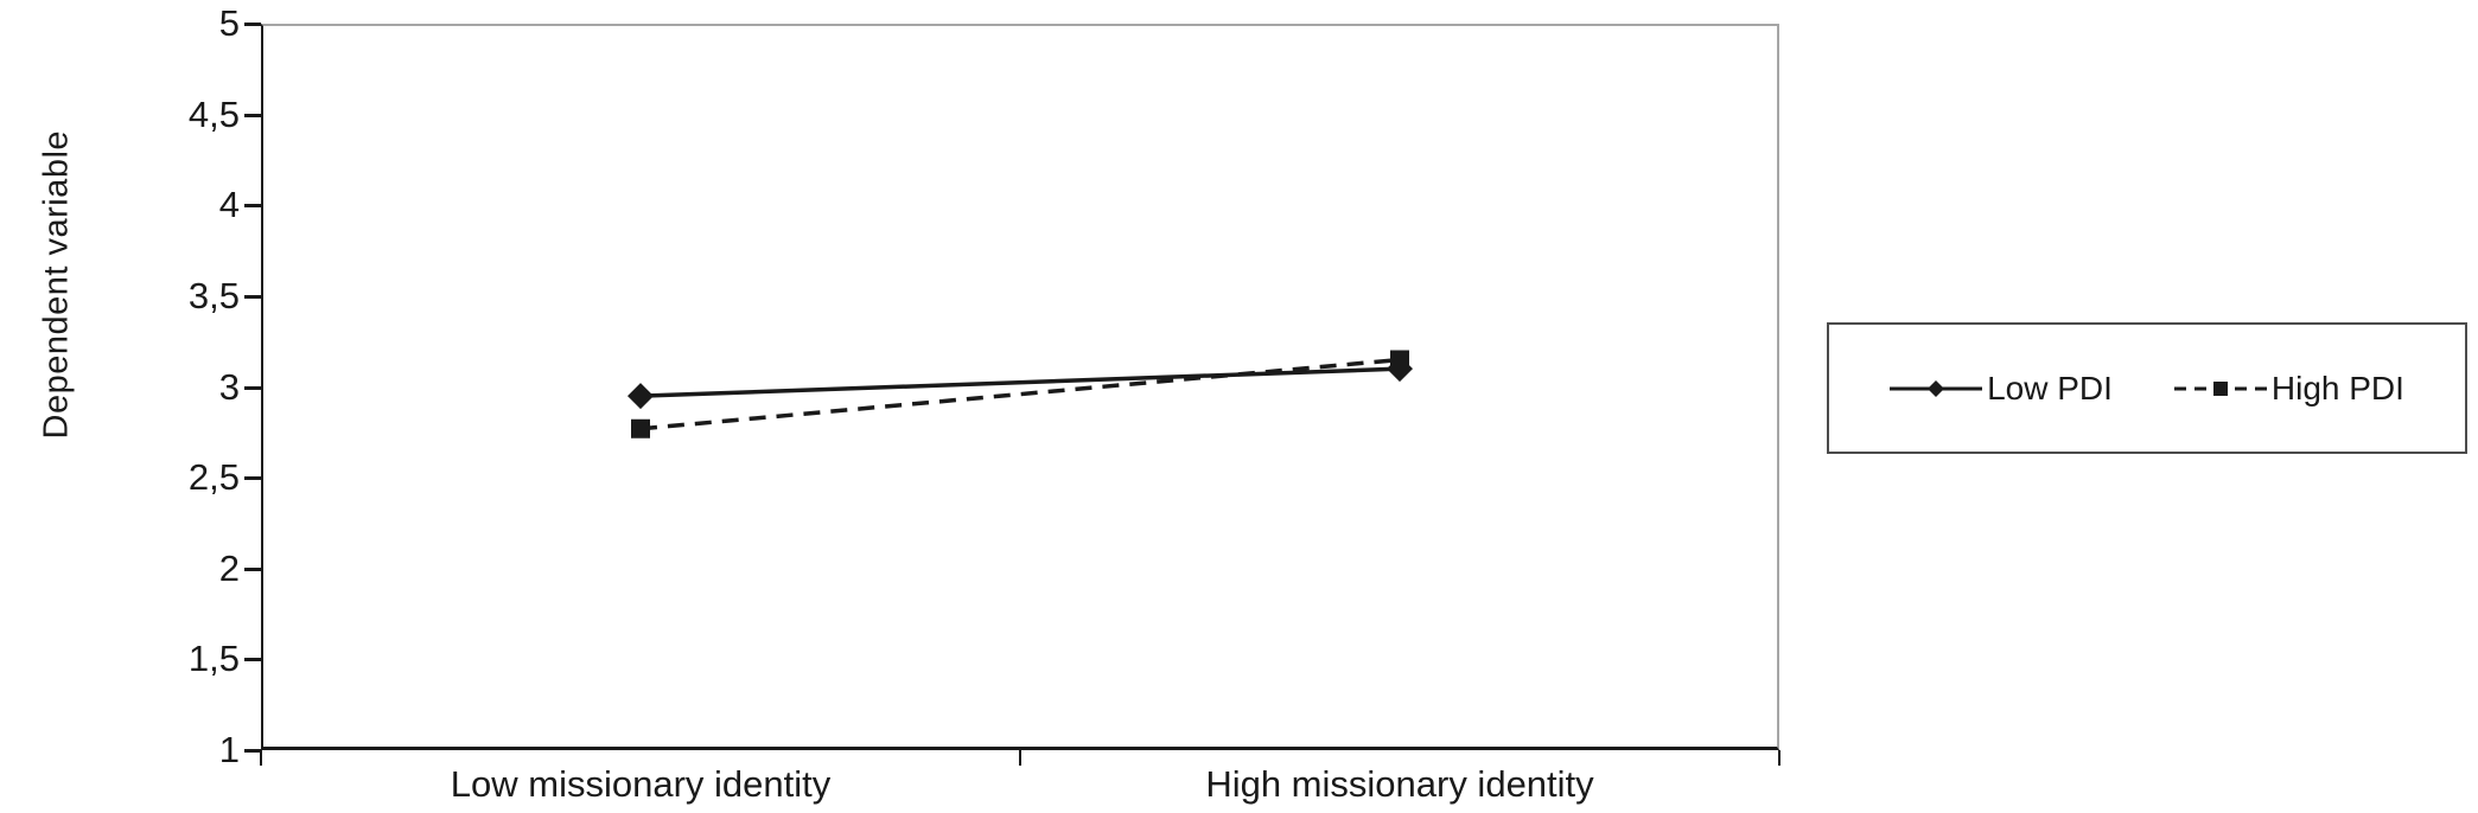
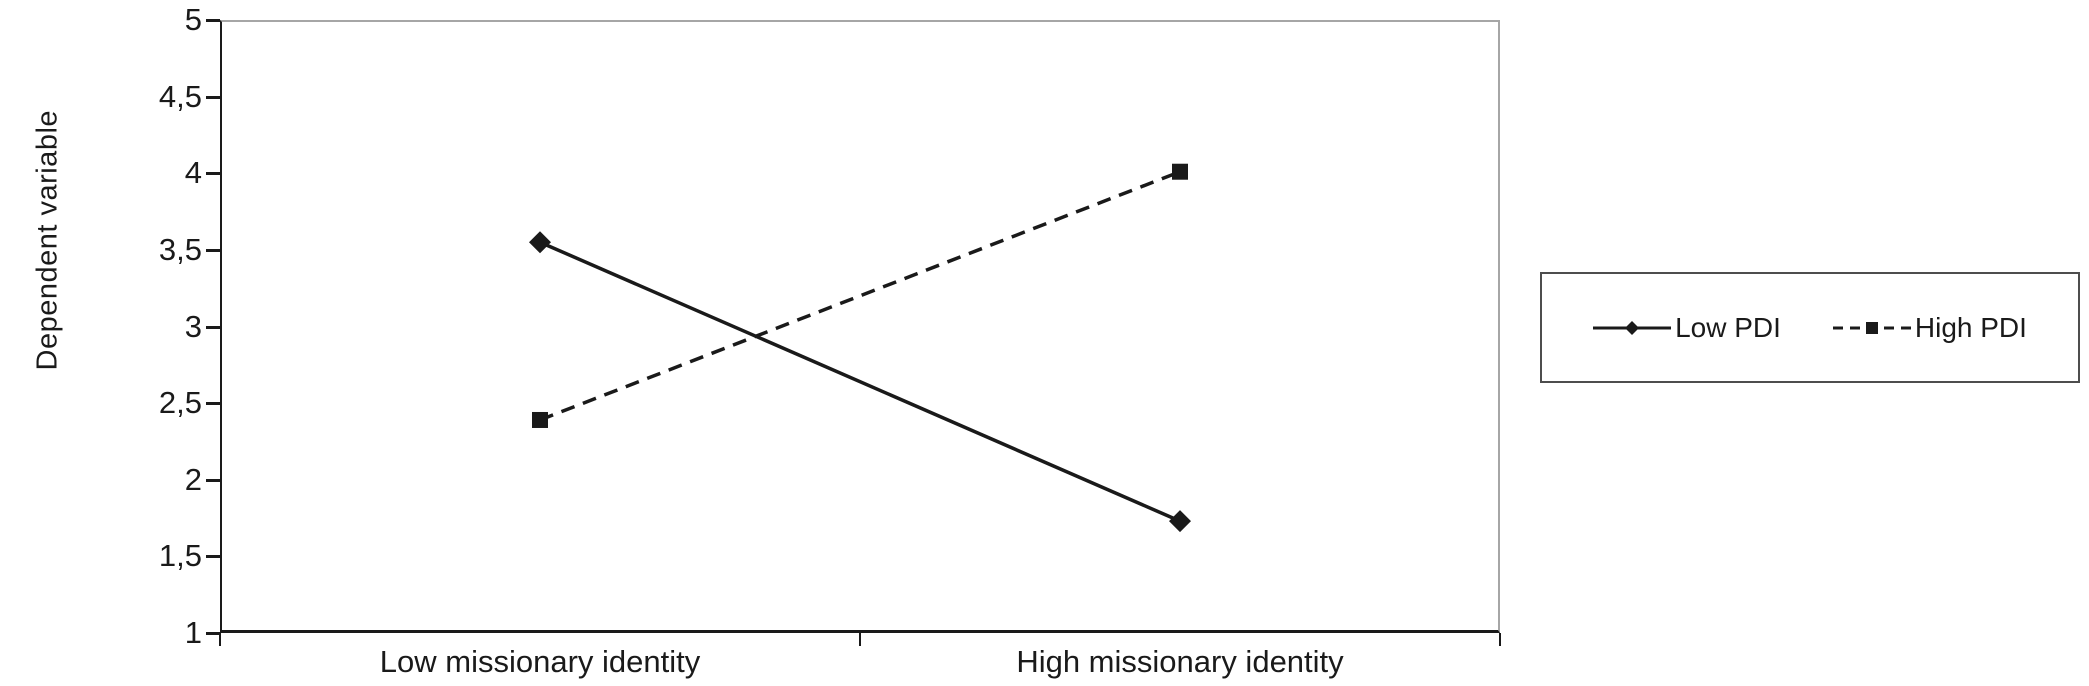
Low PDI/Low missionary identity: 2.95 -> 3.55
High PDI/Low missionary identity: 2.77 -> 2.39
Low PDI/High missionary identity: 3.10 -> 1.73
High PDI/High missionary identity: 3.15 -> 4.01
